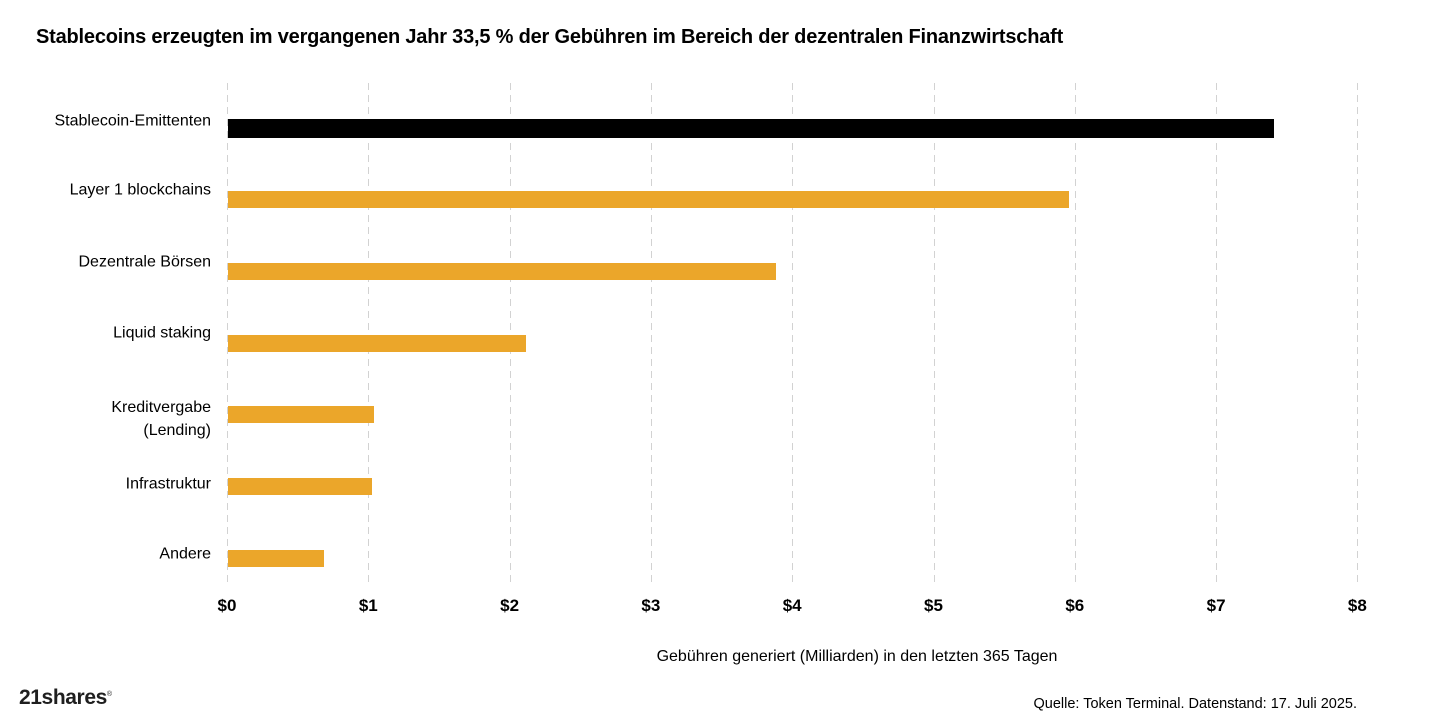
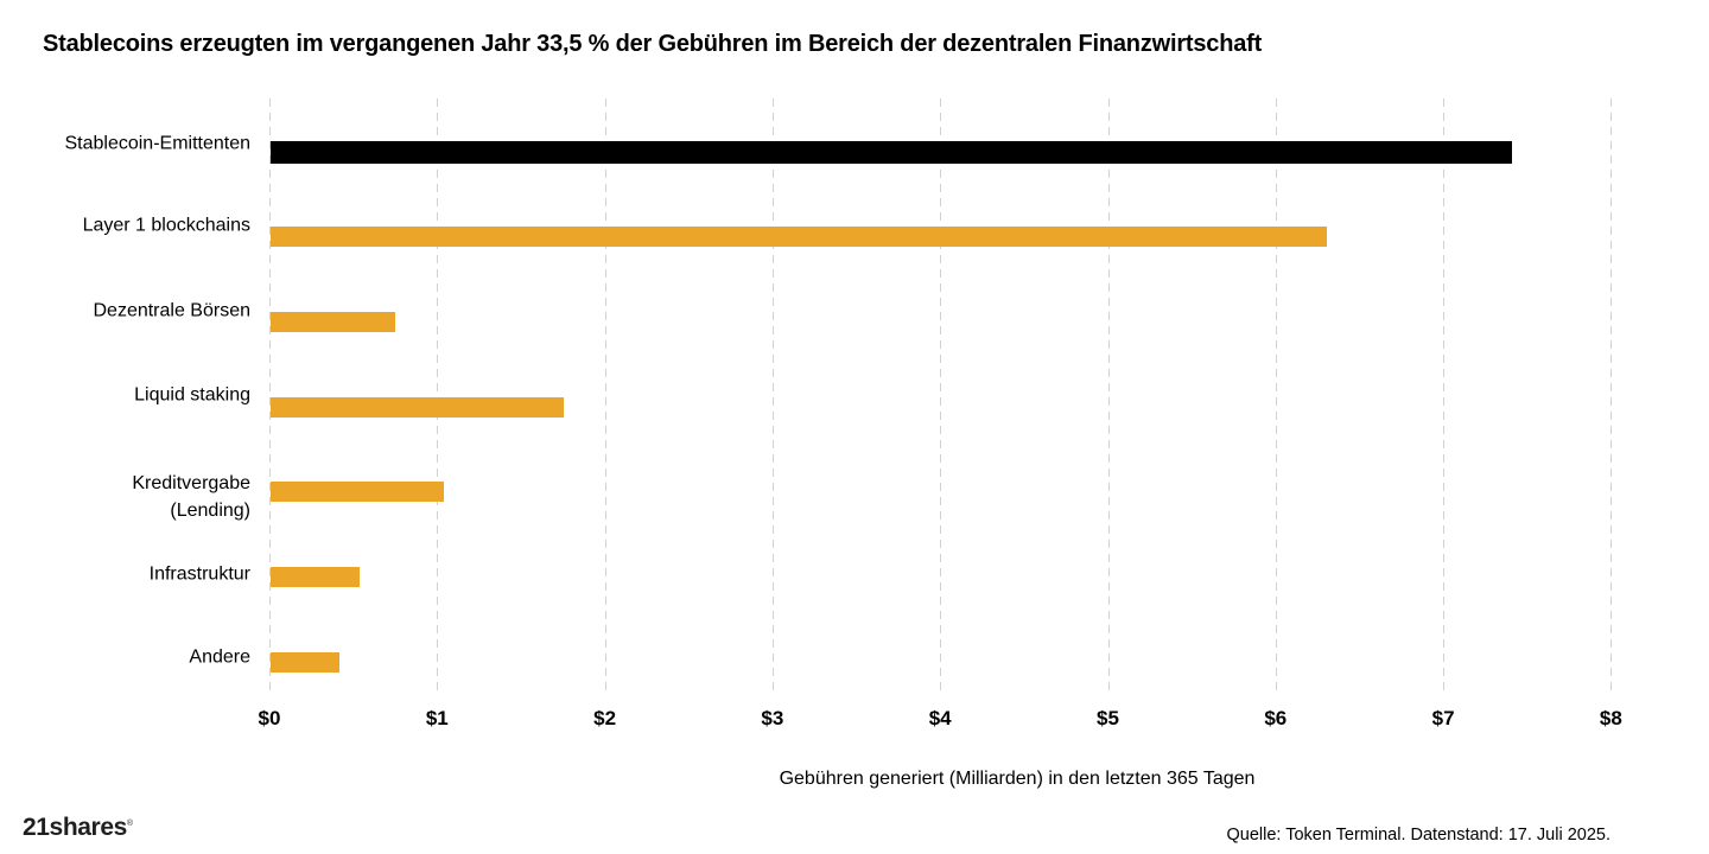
Layer 1 blockchains: $5.95 -> $6.30
Dezentrale Börsen: $3.88 -> $0.74
Liquid staking: $2.11 -> $1.75
Infrastruktur: $1.02 -> $0.53
Andere: $0.68 -> $0.41
